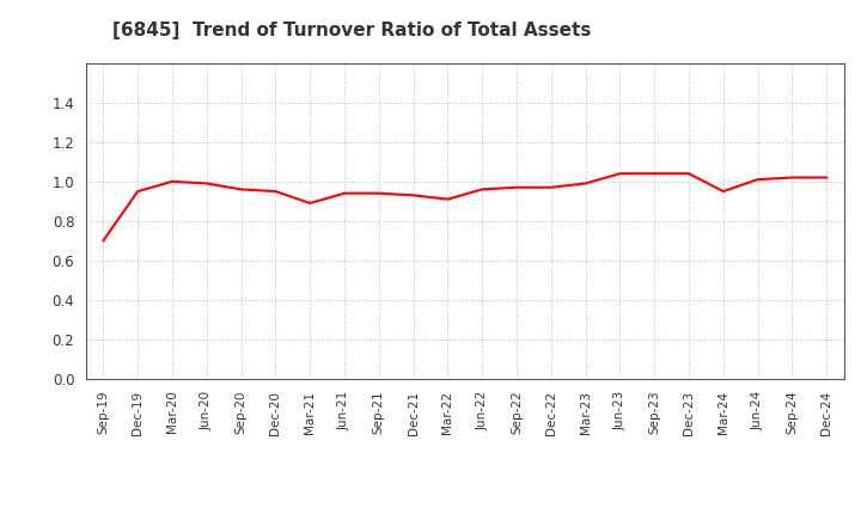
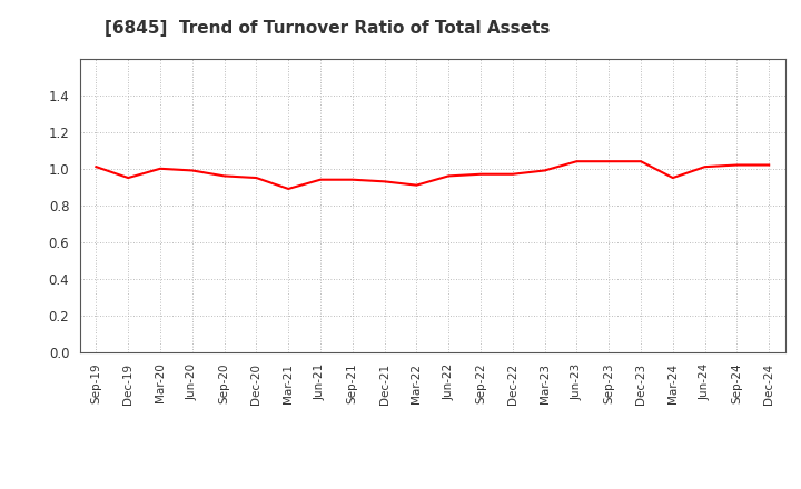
Sep-19: 0.70 -> 1.01
